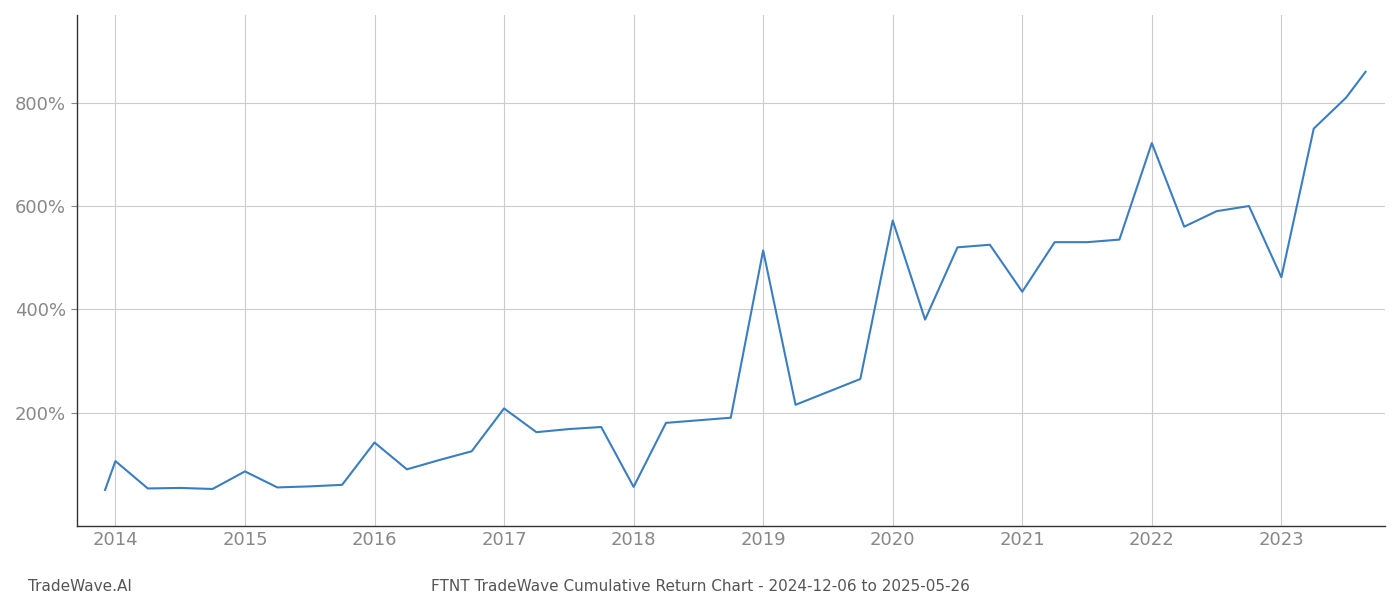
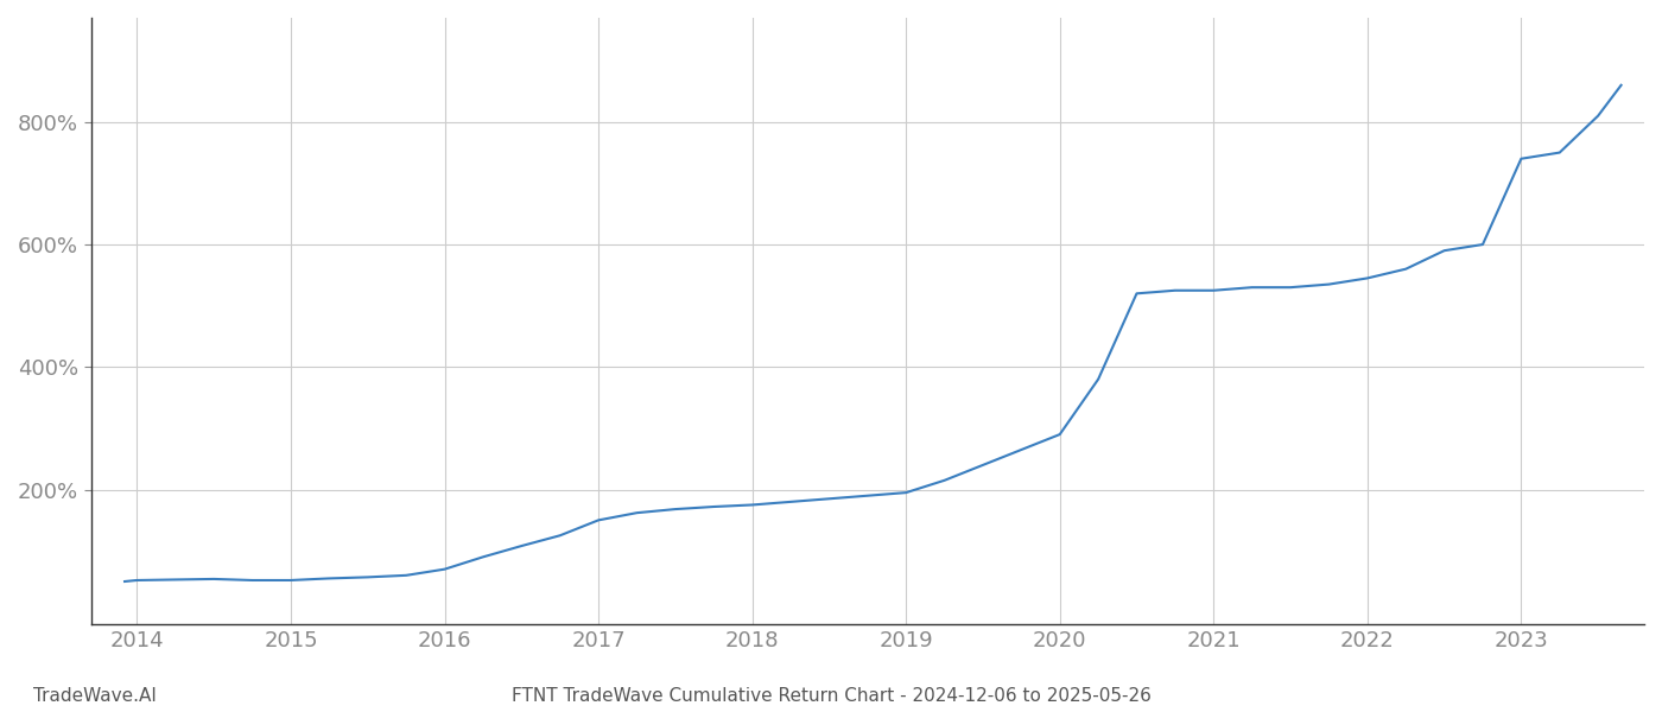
2014: 106% -> 52%
2015: 86% -> 52%
2016: 142% -> 70%
2017: 208% -> 150%
2018: 56% -> 175%
2019: 514% -> 195%
2020: 572% -> 290%
2021: 434% -> 525%
2022: 722% -> 545%
2023: 462% -> 740%
